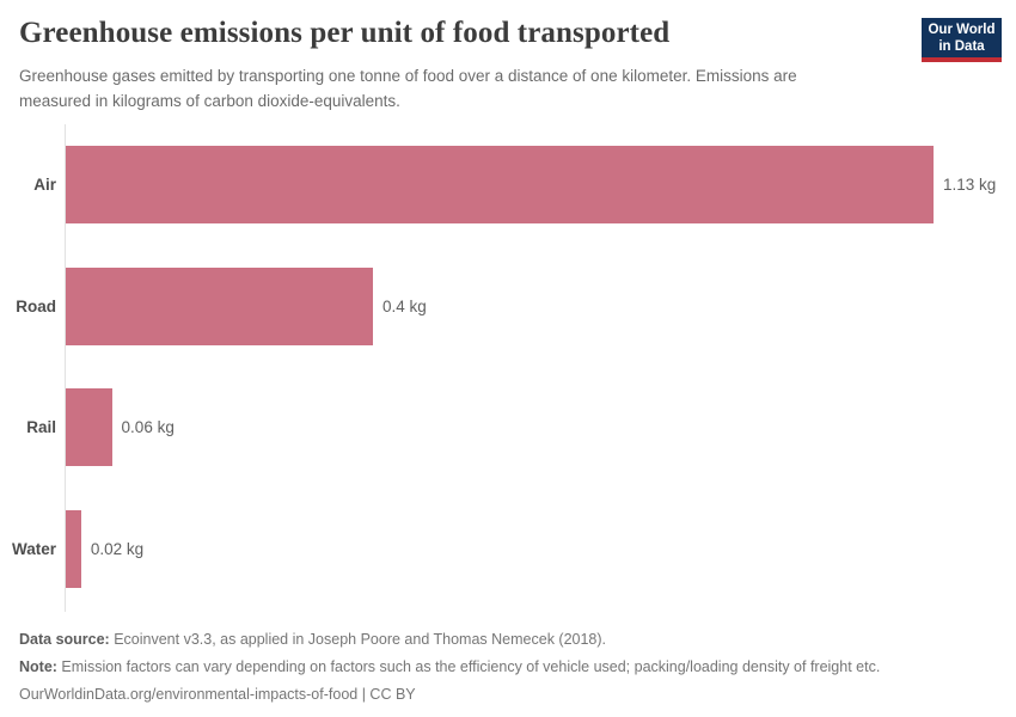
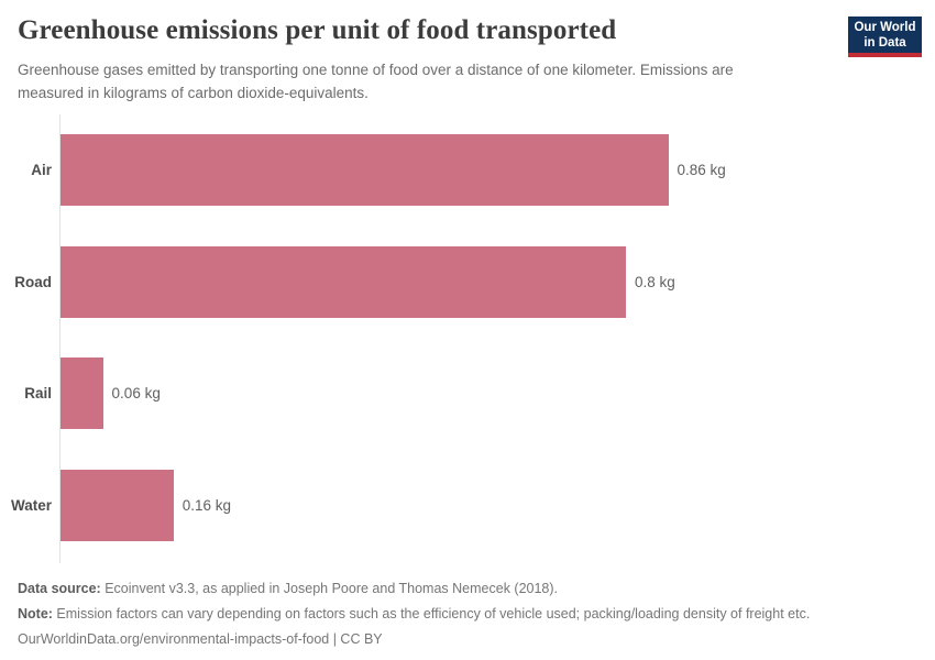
Air: 1.13 -> 0.86
Road: 0.4 -> 0.8
Water: 0.02 -> 0.16
